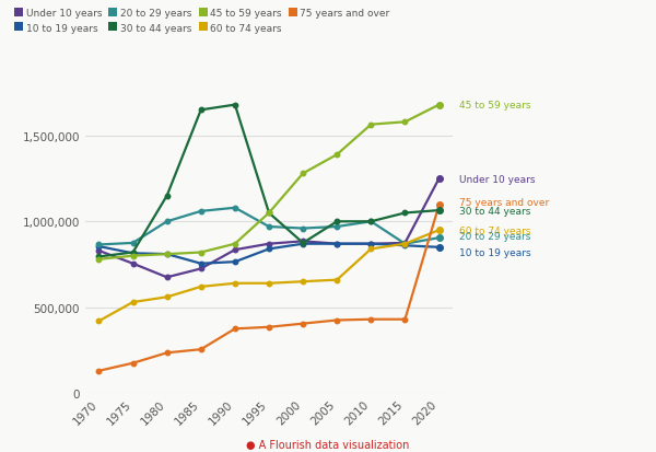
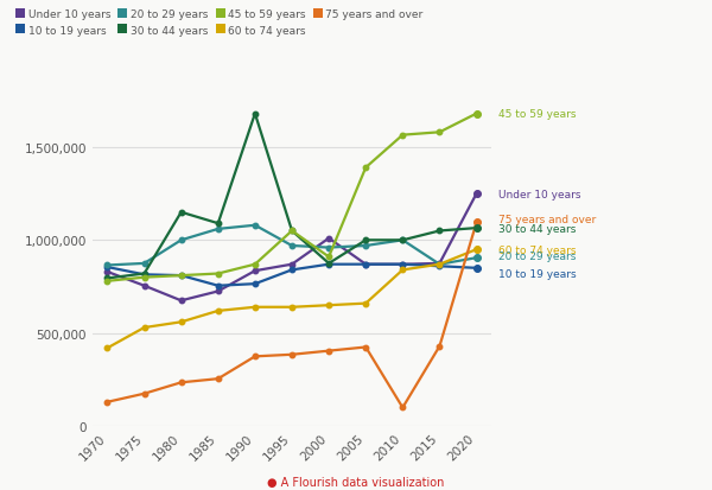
30 to 44 years/1985: 1,650,000 -> 1,090,000
Under 10 years/2000: 880,000 -> 1,010,000
45 to 59 years/2000: 1,280,000 -> 910,000
75 years and over/2010: 430,000 -> 100,000
